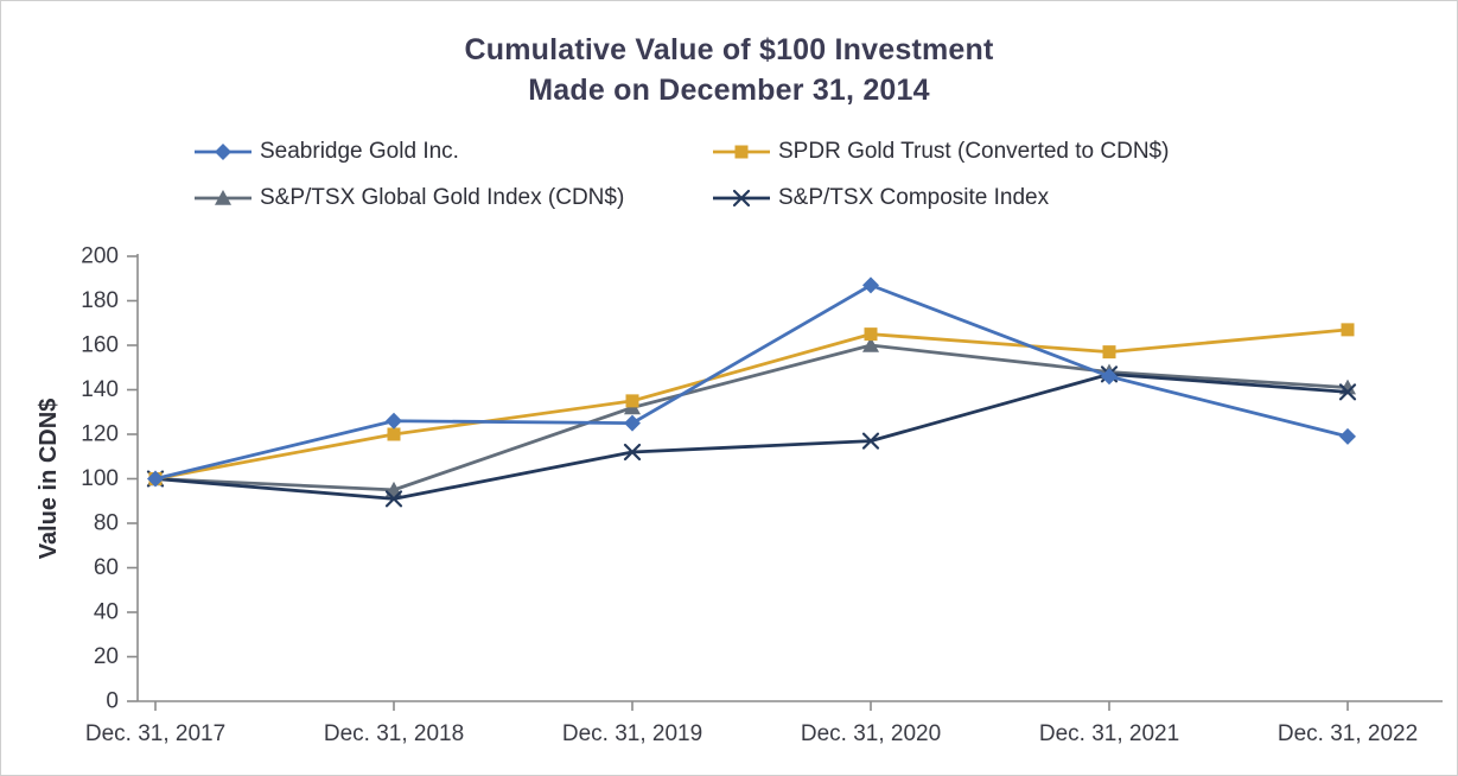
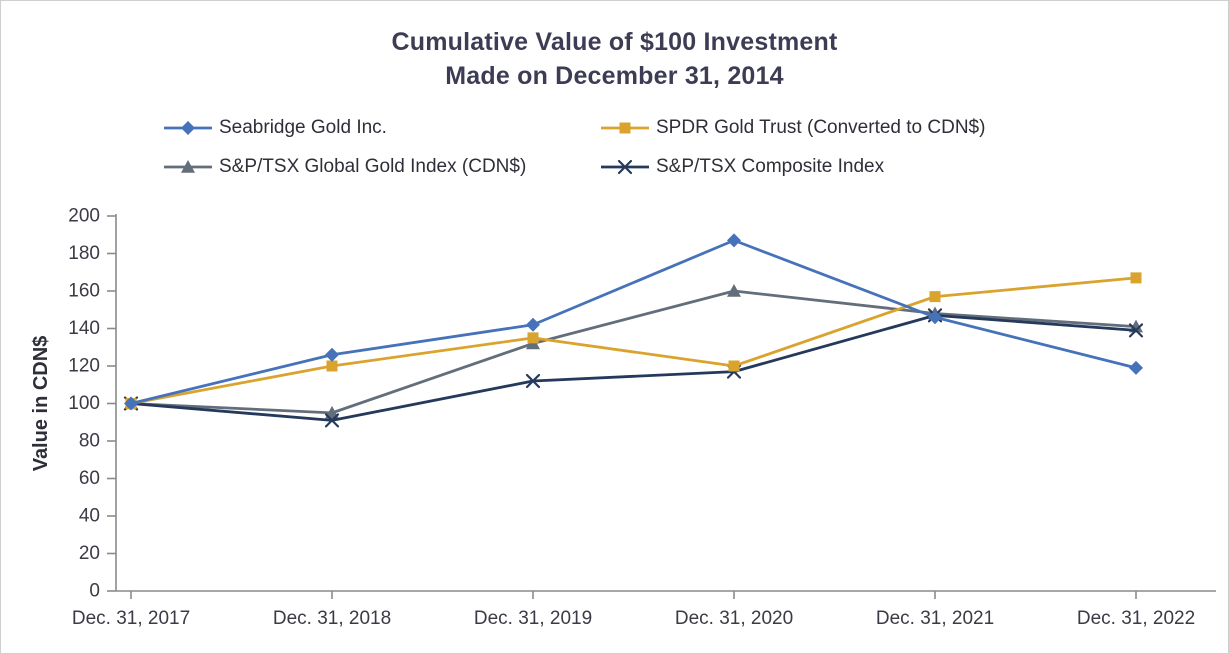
Seabridge Gold Inc./Dec. 31, 2019: 125 -> 142
SPDR Gold Trust (Converted to CDN$)/Dec. 31, 2020: 165 -> 120
